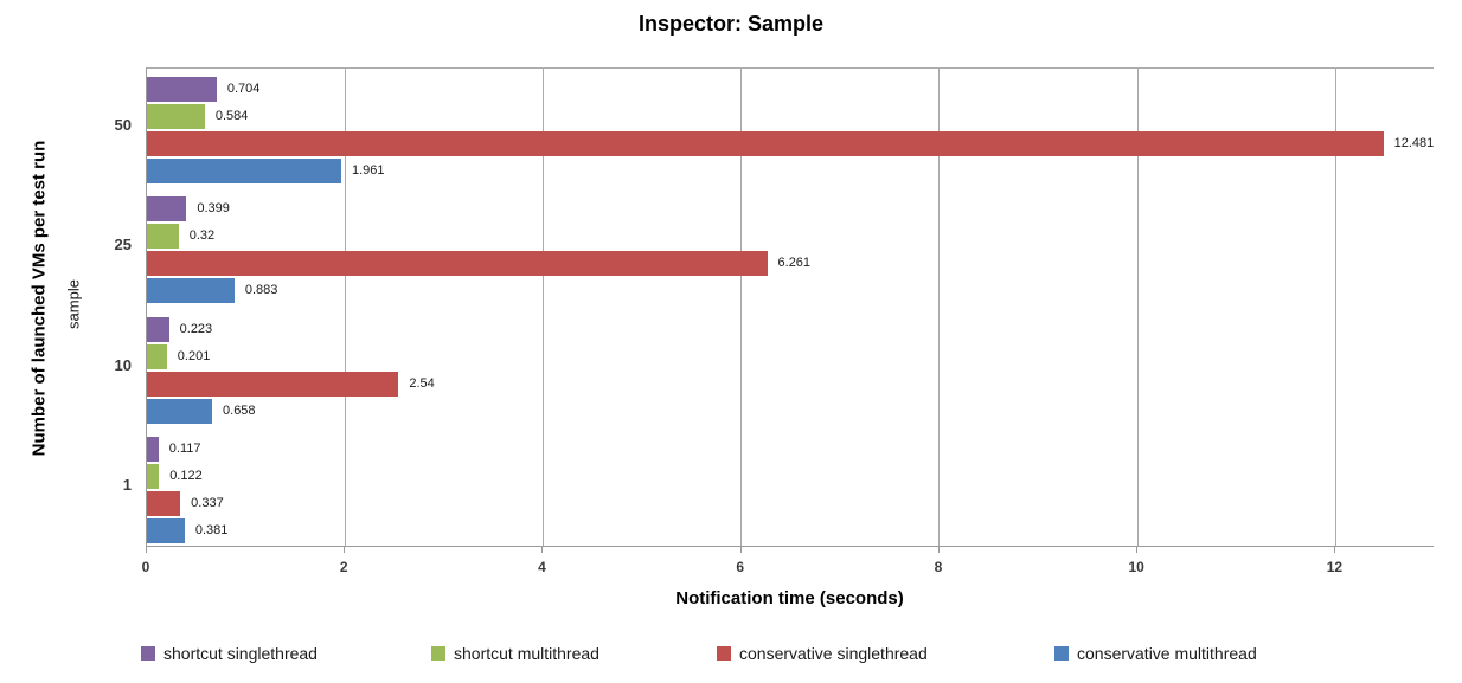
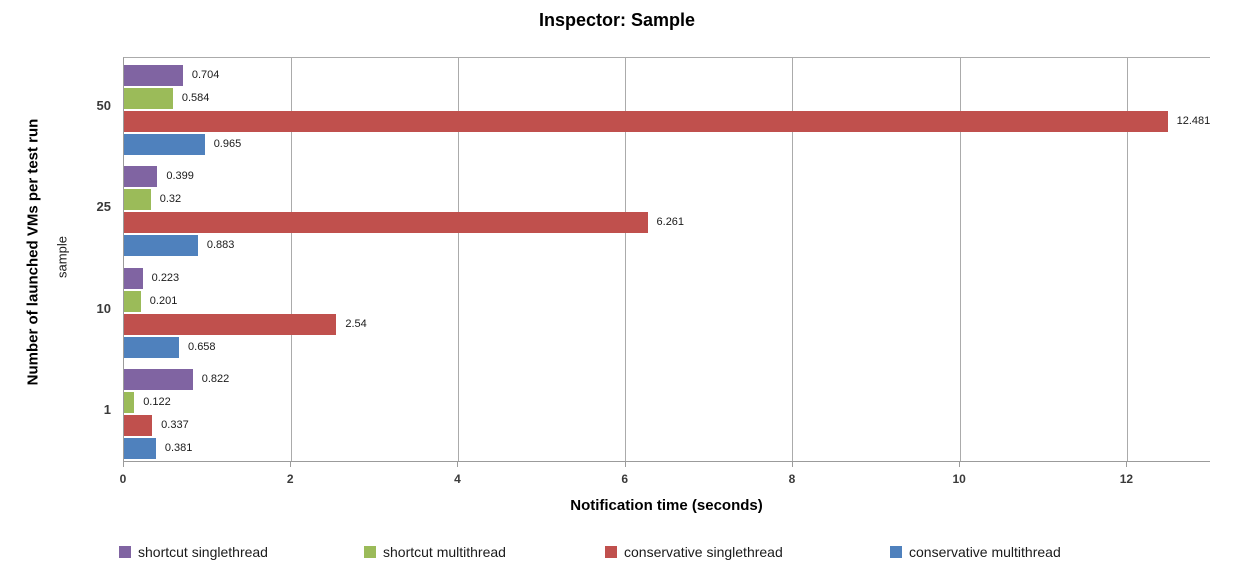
conservative multithread/50: 1.961 -> 0.965
shortcut singlethread/1: 0.117 -> 0.822
